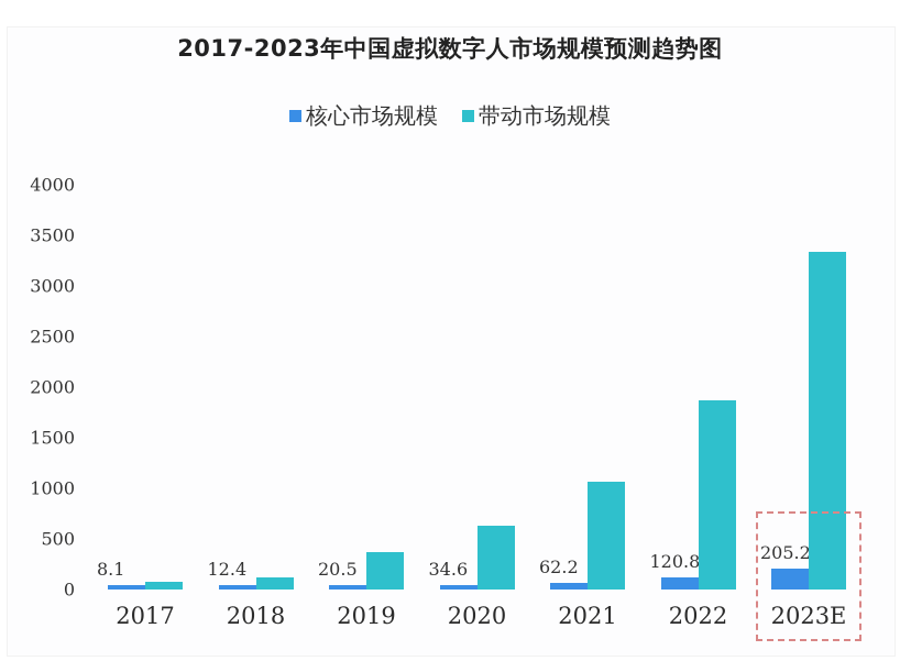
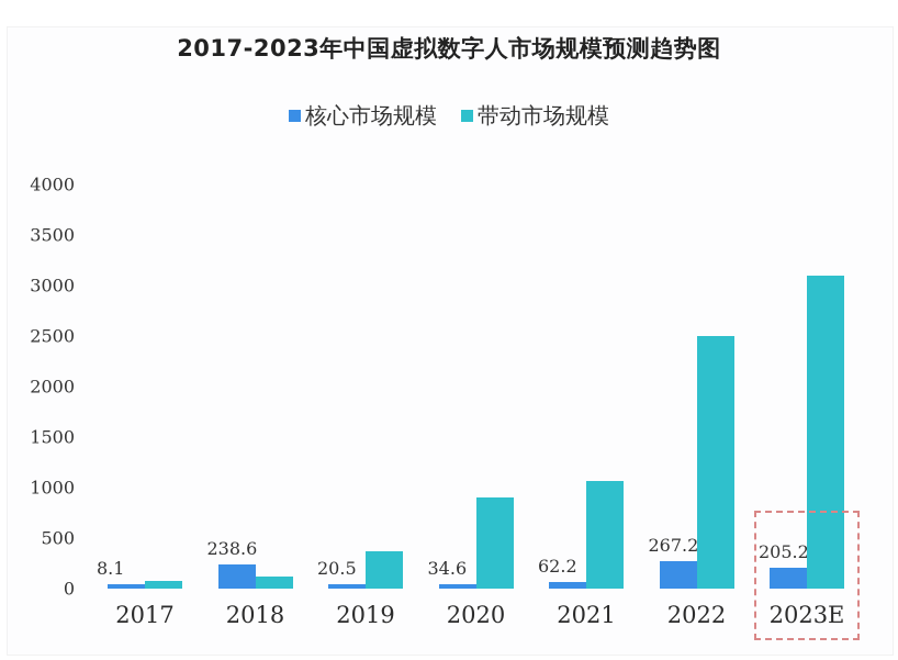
核心市场规模/2018: 12.4 -> 238.6
带动市场规模/2020: 600 -> 900
核心市场规模/2022: 120.8 -> 267.2
带动市场规模/2022: 1900 -> 2500
带动市场规模/2023E: 3300 -> 3100
